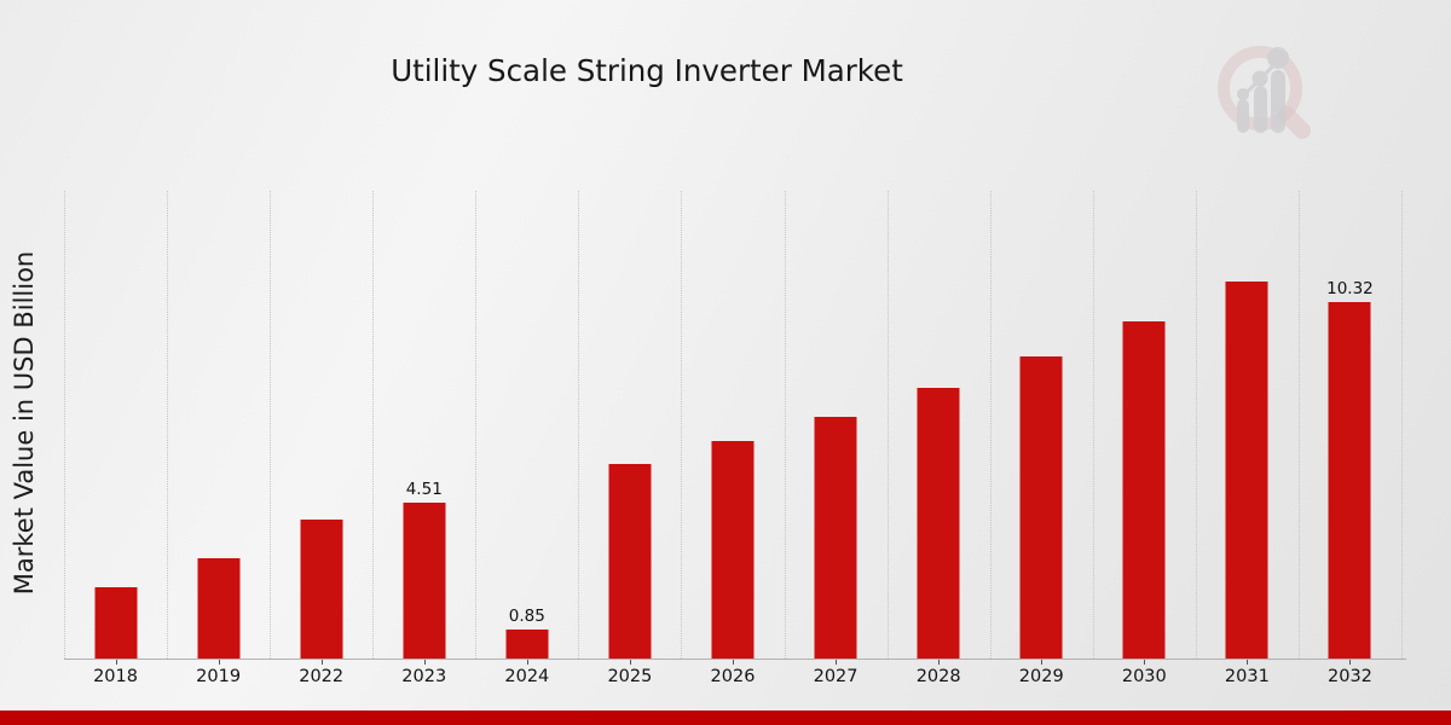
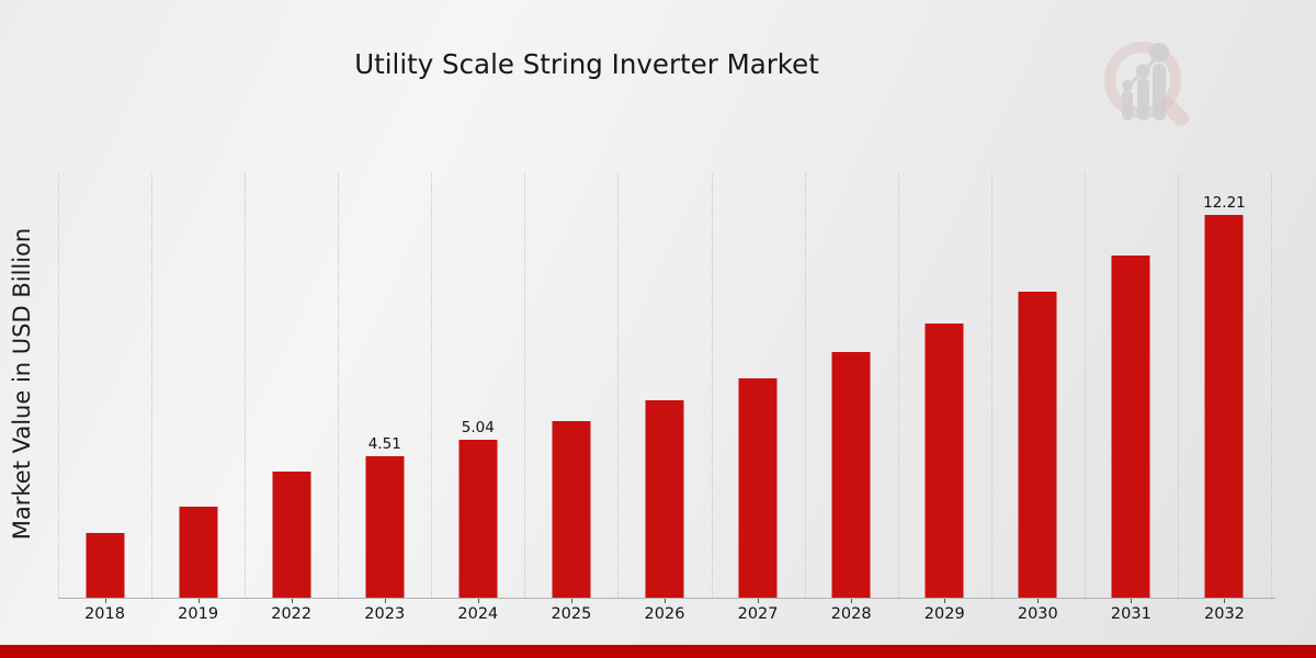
2024: 0.85 -> 5.04
2032: 10.32 -> 12.21
